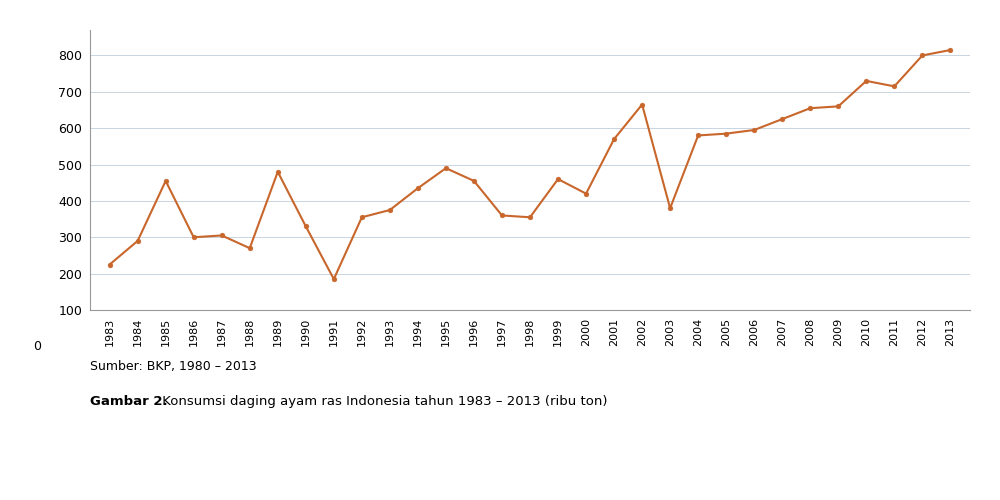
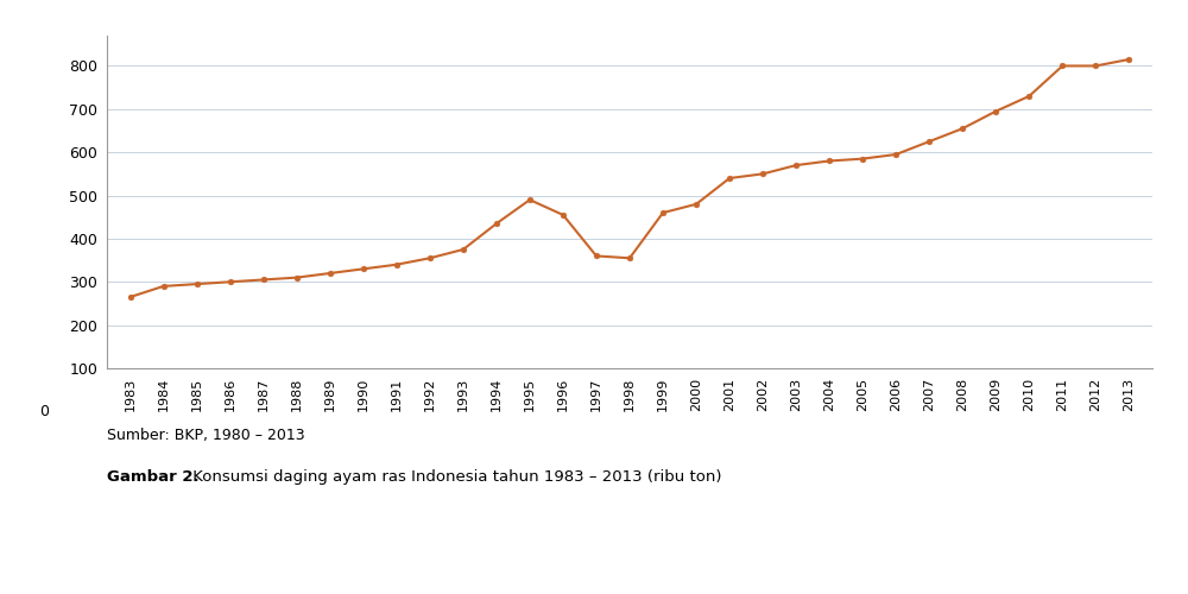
1983: 225 -> 265
1985: 455 -> 295
1988: 270 -> 310
1989: 480 -> 320
1991: 185 -> 340
2000: 420 -> 480
2001: 570 -> 540
2002: 665 -> 550
2003: 380 -> 570
2009: 660 -> 695
2011: 715 -> 800
